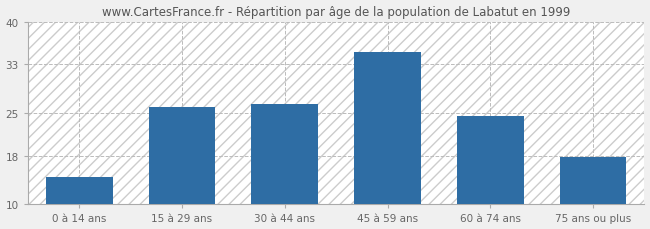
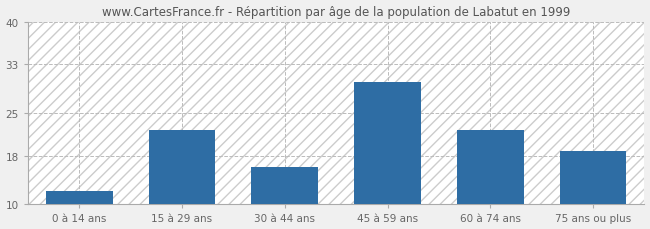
0 à 14 ans: 14.5 -> 12.2
15 à 29 ans: 26.0 -> 22.2
30 à 44 ans: 26.5 -> 16.2
45 à 59 ans: 35.0 -> 30.0
60 à 74 ans: 24.5 -> 22.2
75 ans ou plus: 17.8 -> 18.8
